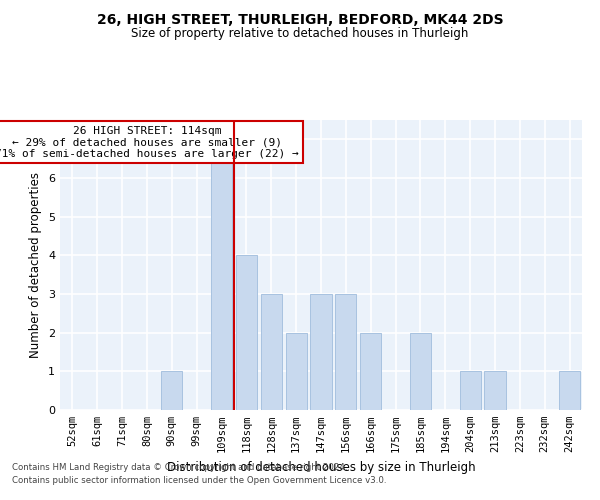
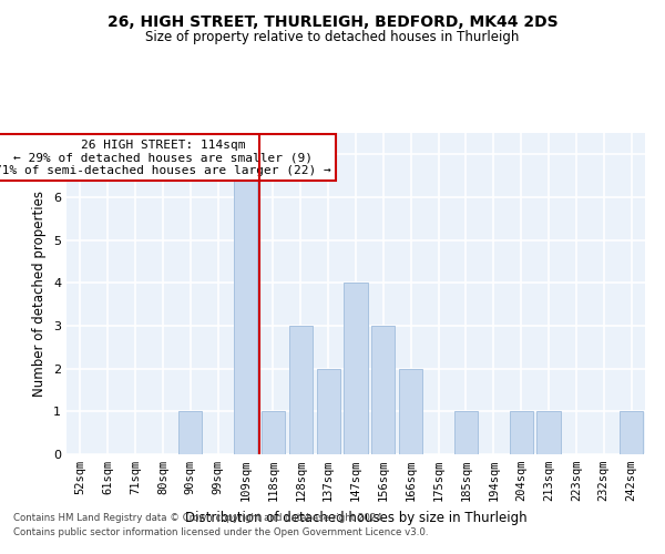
118sqm: 4 -> 1
147sqm: 3 -> 4
185sqm: 2 -> 1
